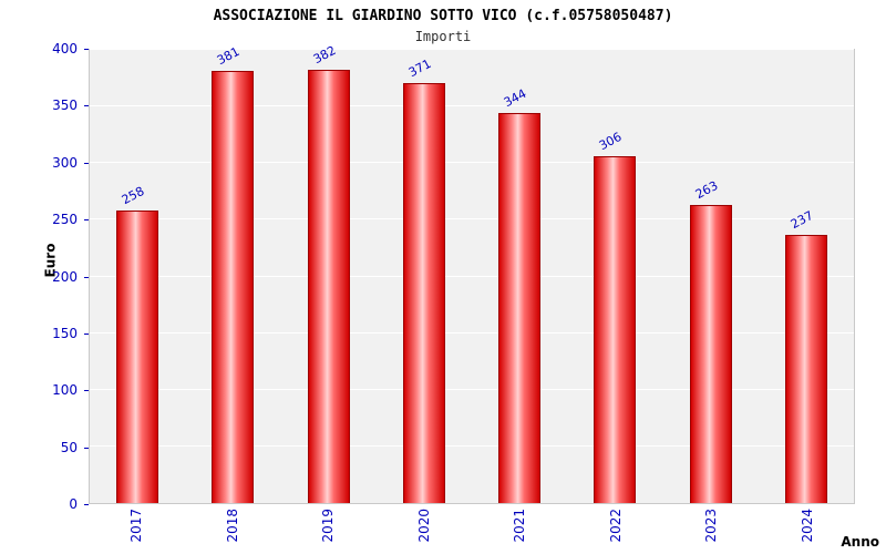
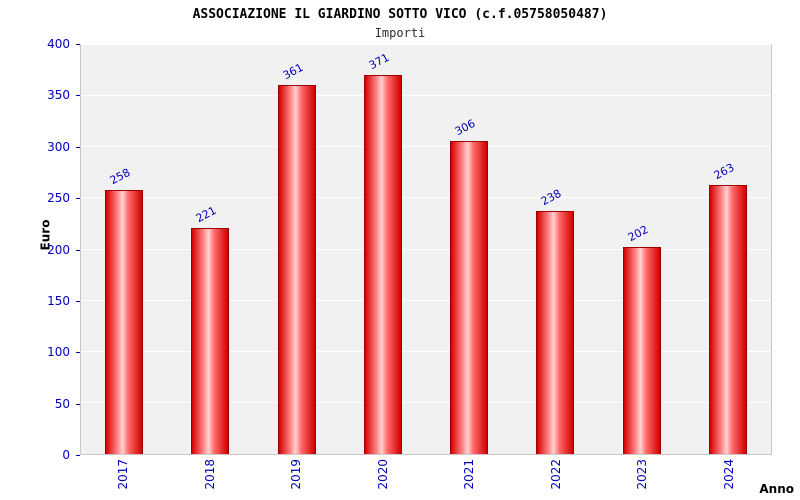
2018: 381 -> 221
2019: 382 -> 361
2021: 344 -> 306
2022: 306 -> 238
2023: 263 -> 202
2024: 237 -> 263
